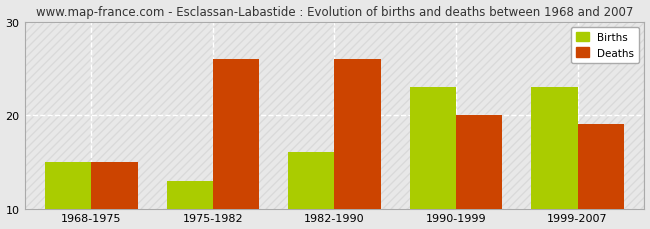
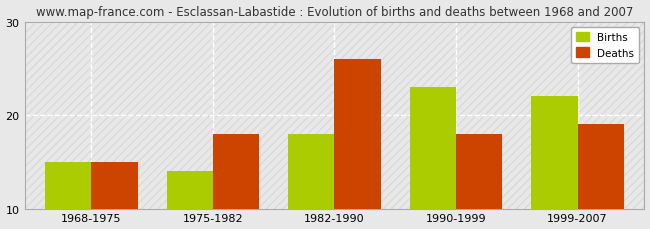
Births/1975-1982: 13 -> 14
Deaths/1975-1982: 26 -> 18
Births/1982-1990: 16 -> 18
Deaths/1990-1999: 20 -> 18
Births/1999-2007: 23 -> 22
